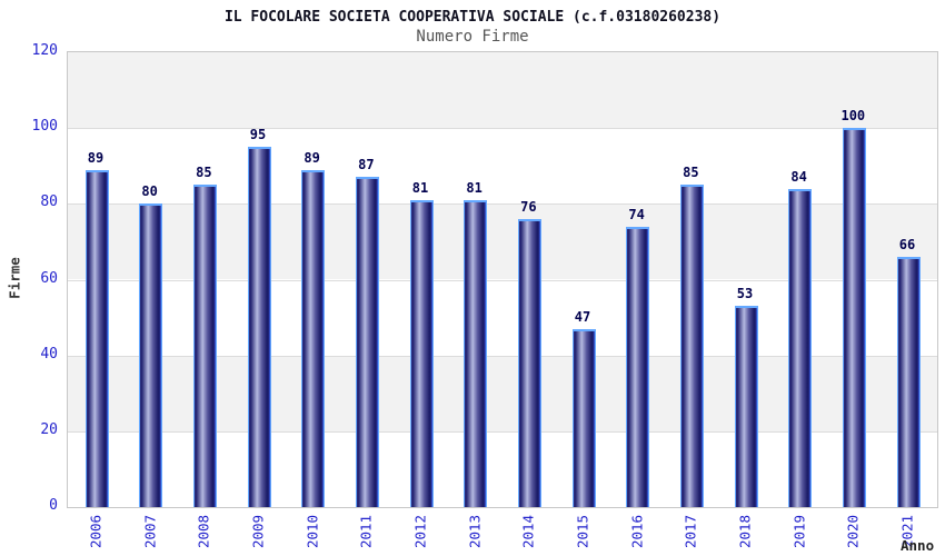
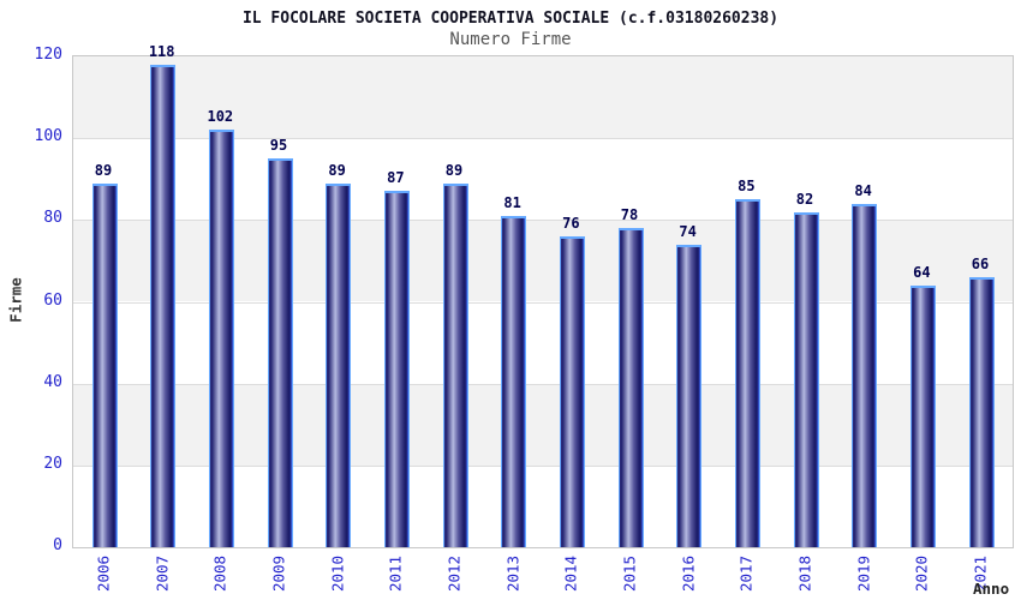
2007: 80 -> 118
2008: 85 -> 102
2012: 81 -> 89
2015: 47 -> 78
2018: 53 -> 82
2020: 100 -> 64
